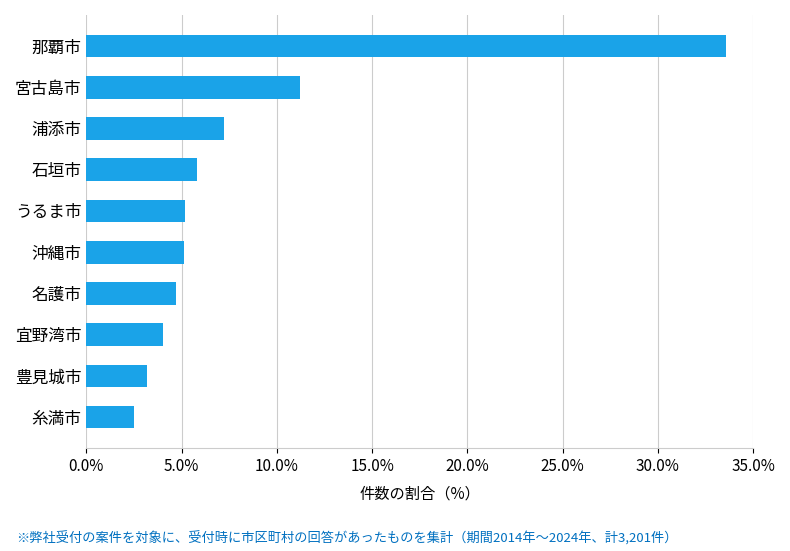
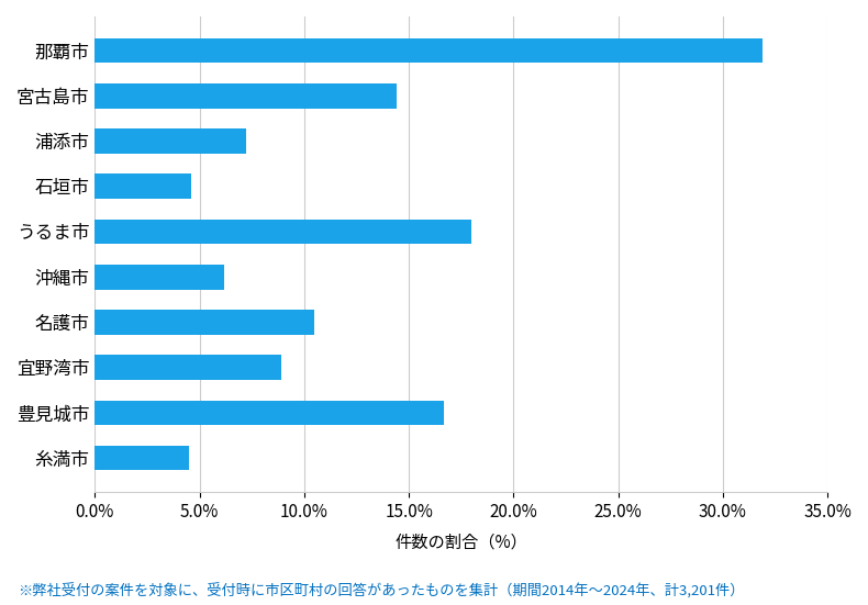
那覇市: 33.6% -> 31.9%
宮古島市: 11.2% -> 14.4%
石垣市: 5.8% -> 4.6%
うるま市: 5.2% -> 18.0%
沖縄市: 5.1% -> 6.2%
名護市: 4.7% -> 10.5%
宜野湾市: 4.0% -> 8.9%
豊見城市: 3.2% -> 16.7%
糸満市: 2.5% -> 4.5%
